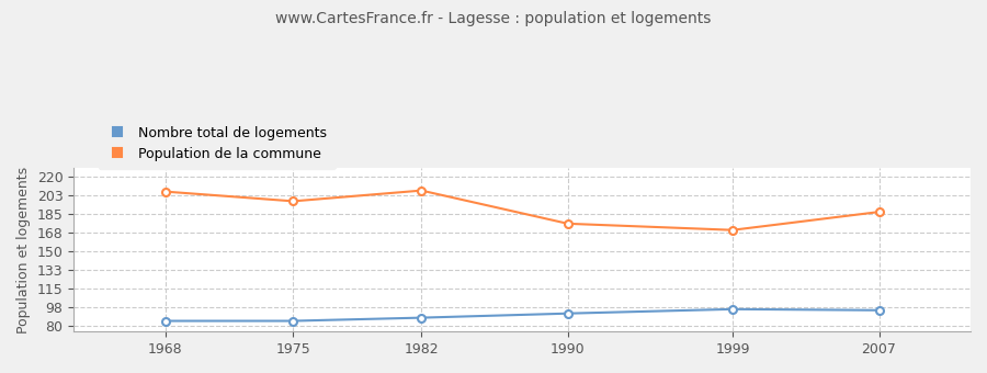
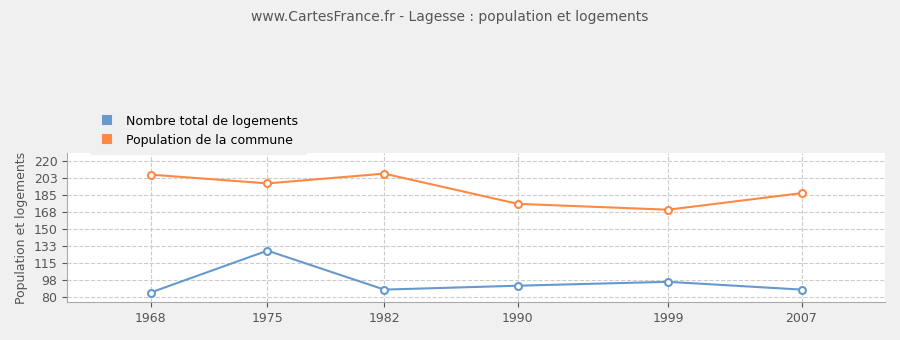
Nombre total de logements/1975: 85 -> 128
Nombre total de logements/2007: 95 -> 88
